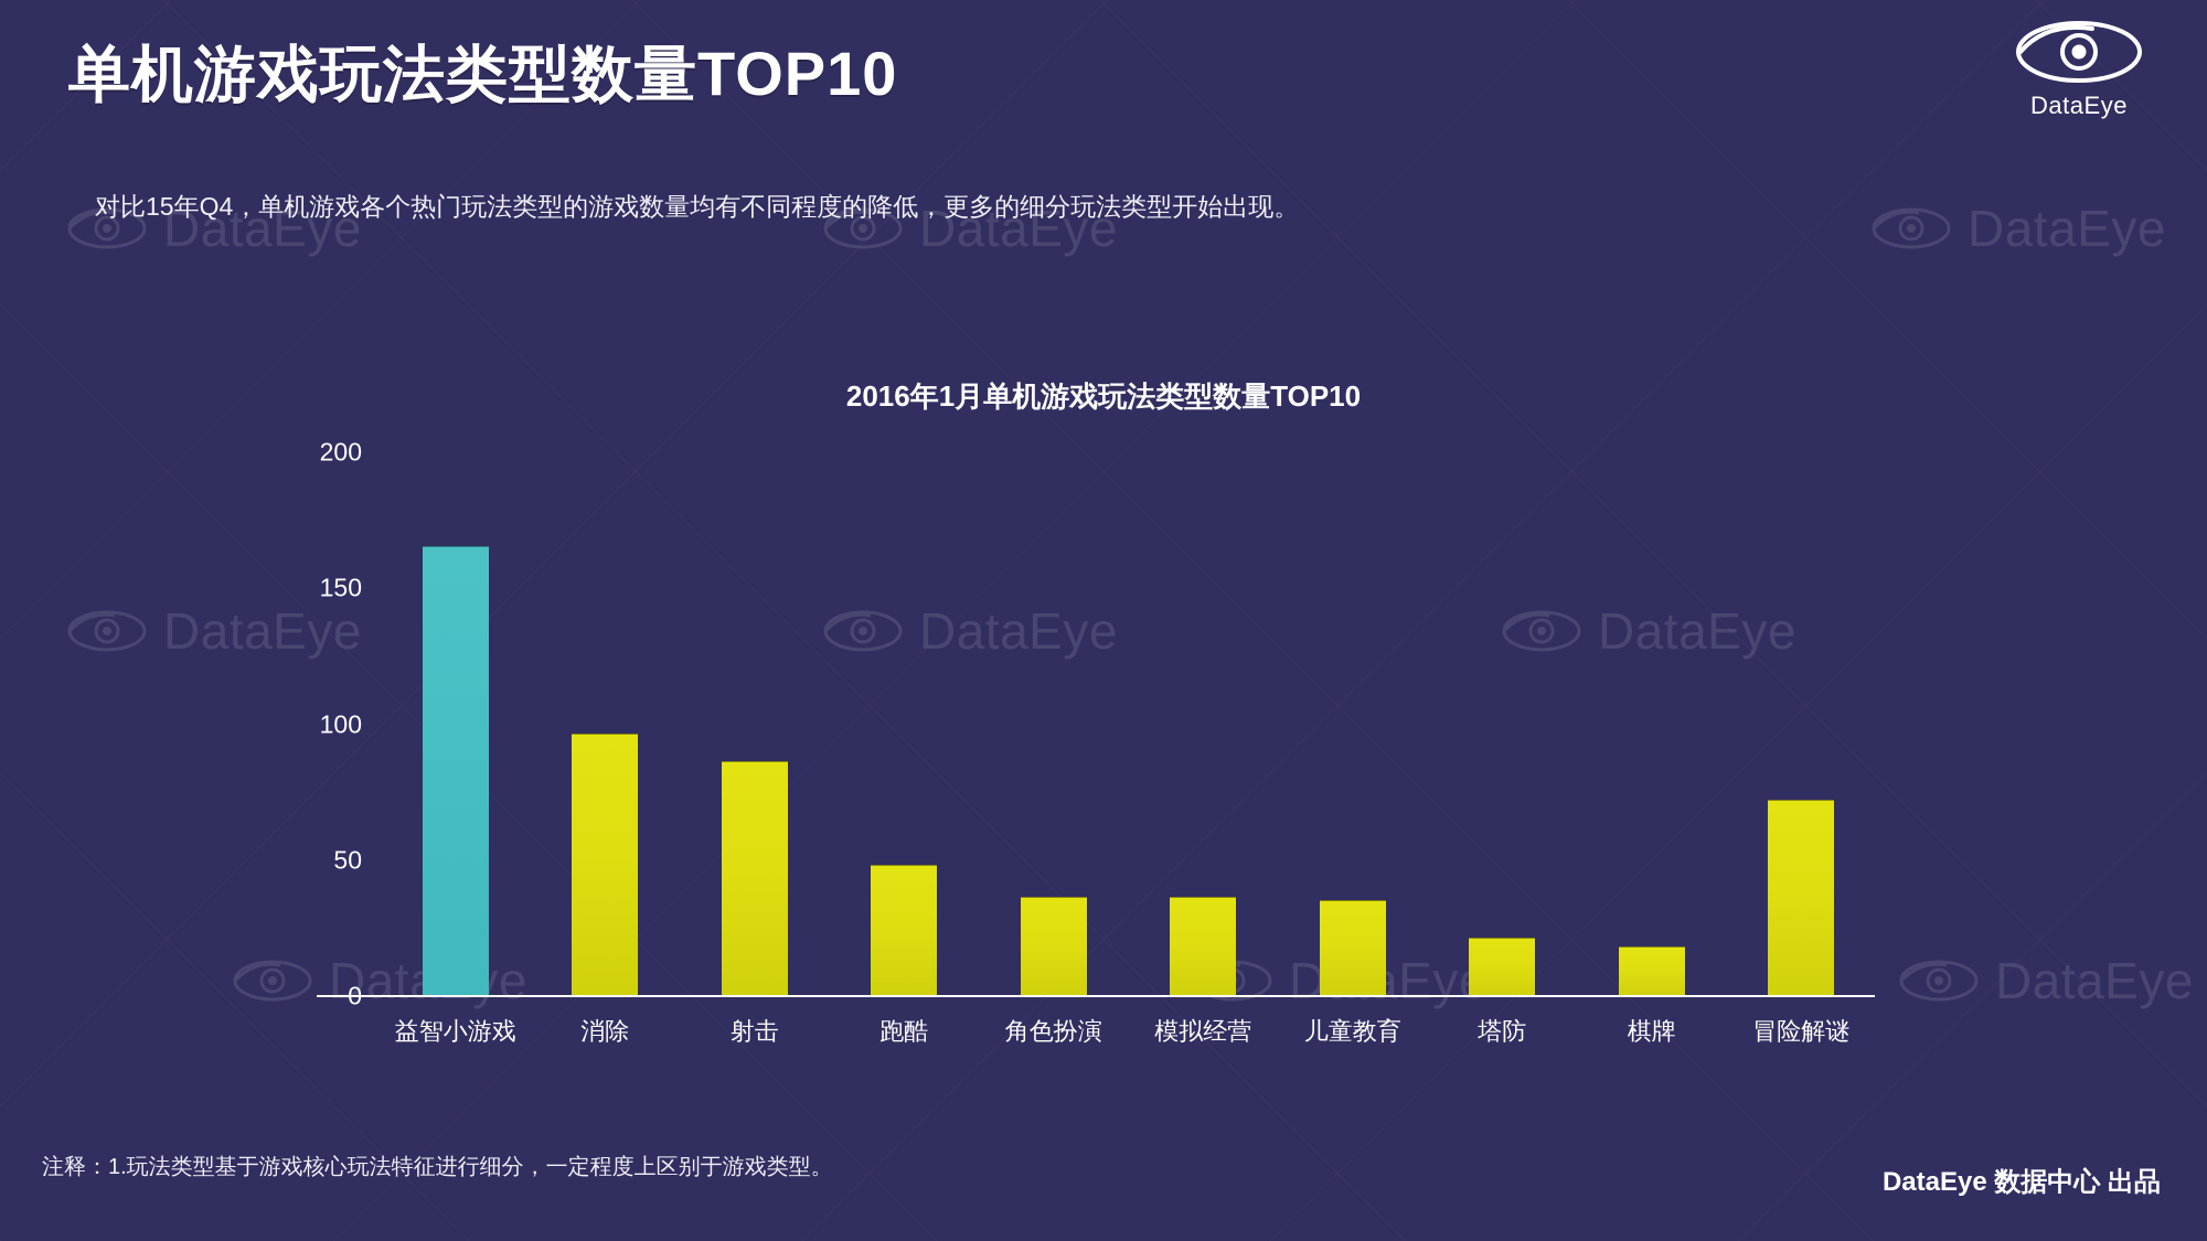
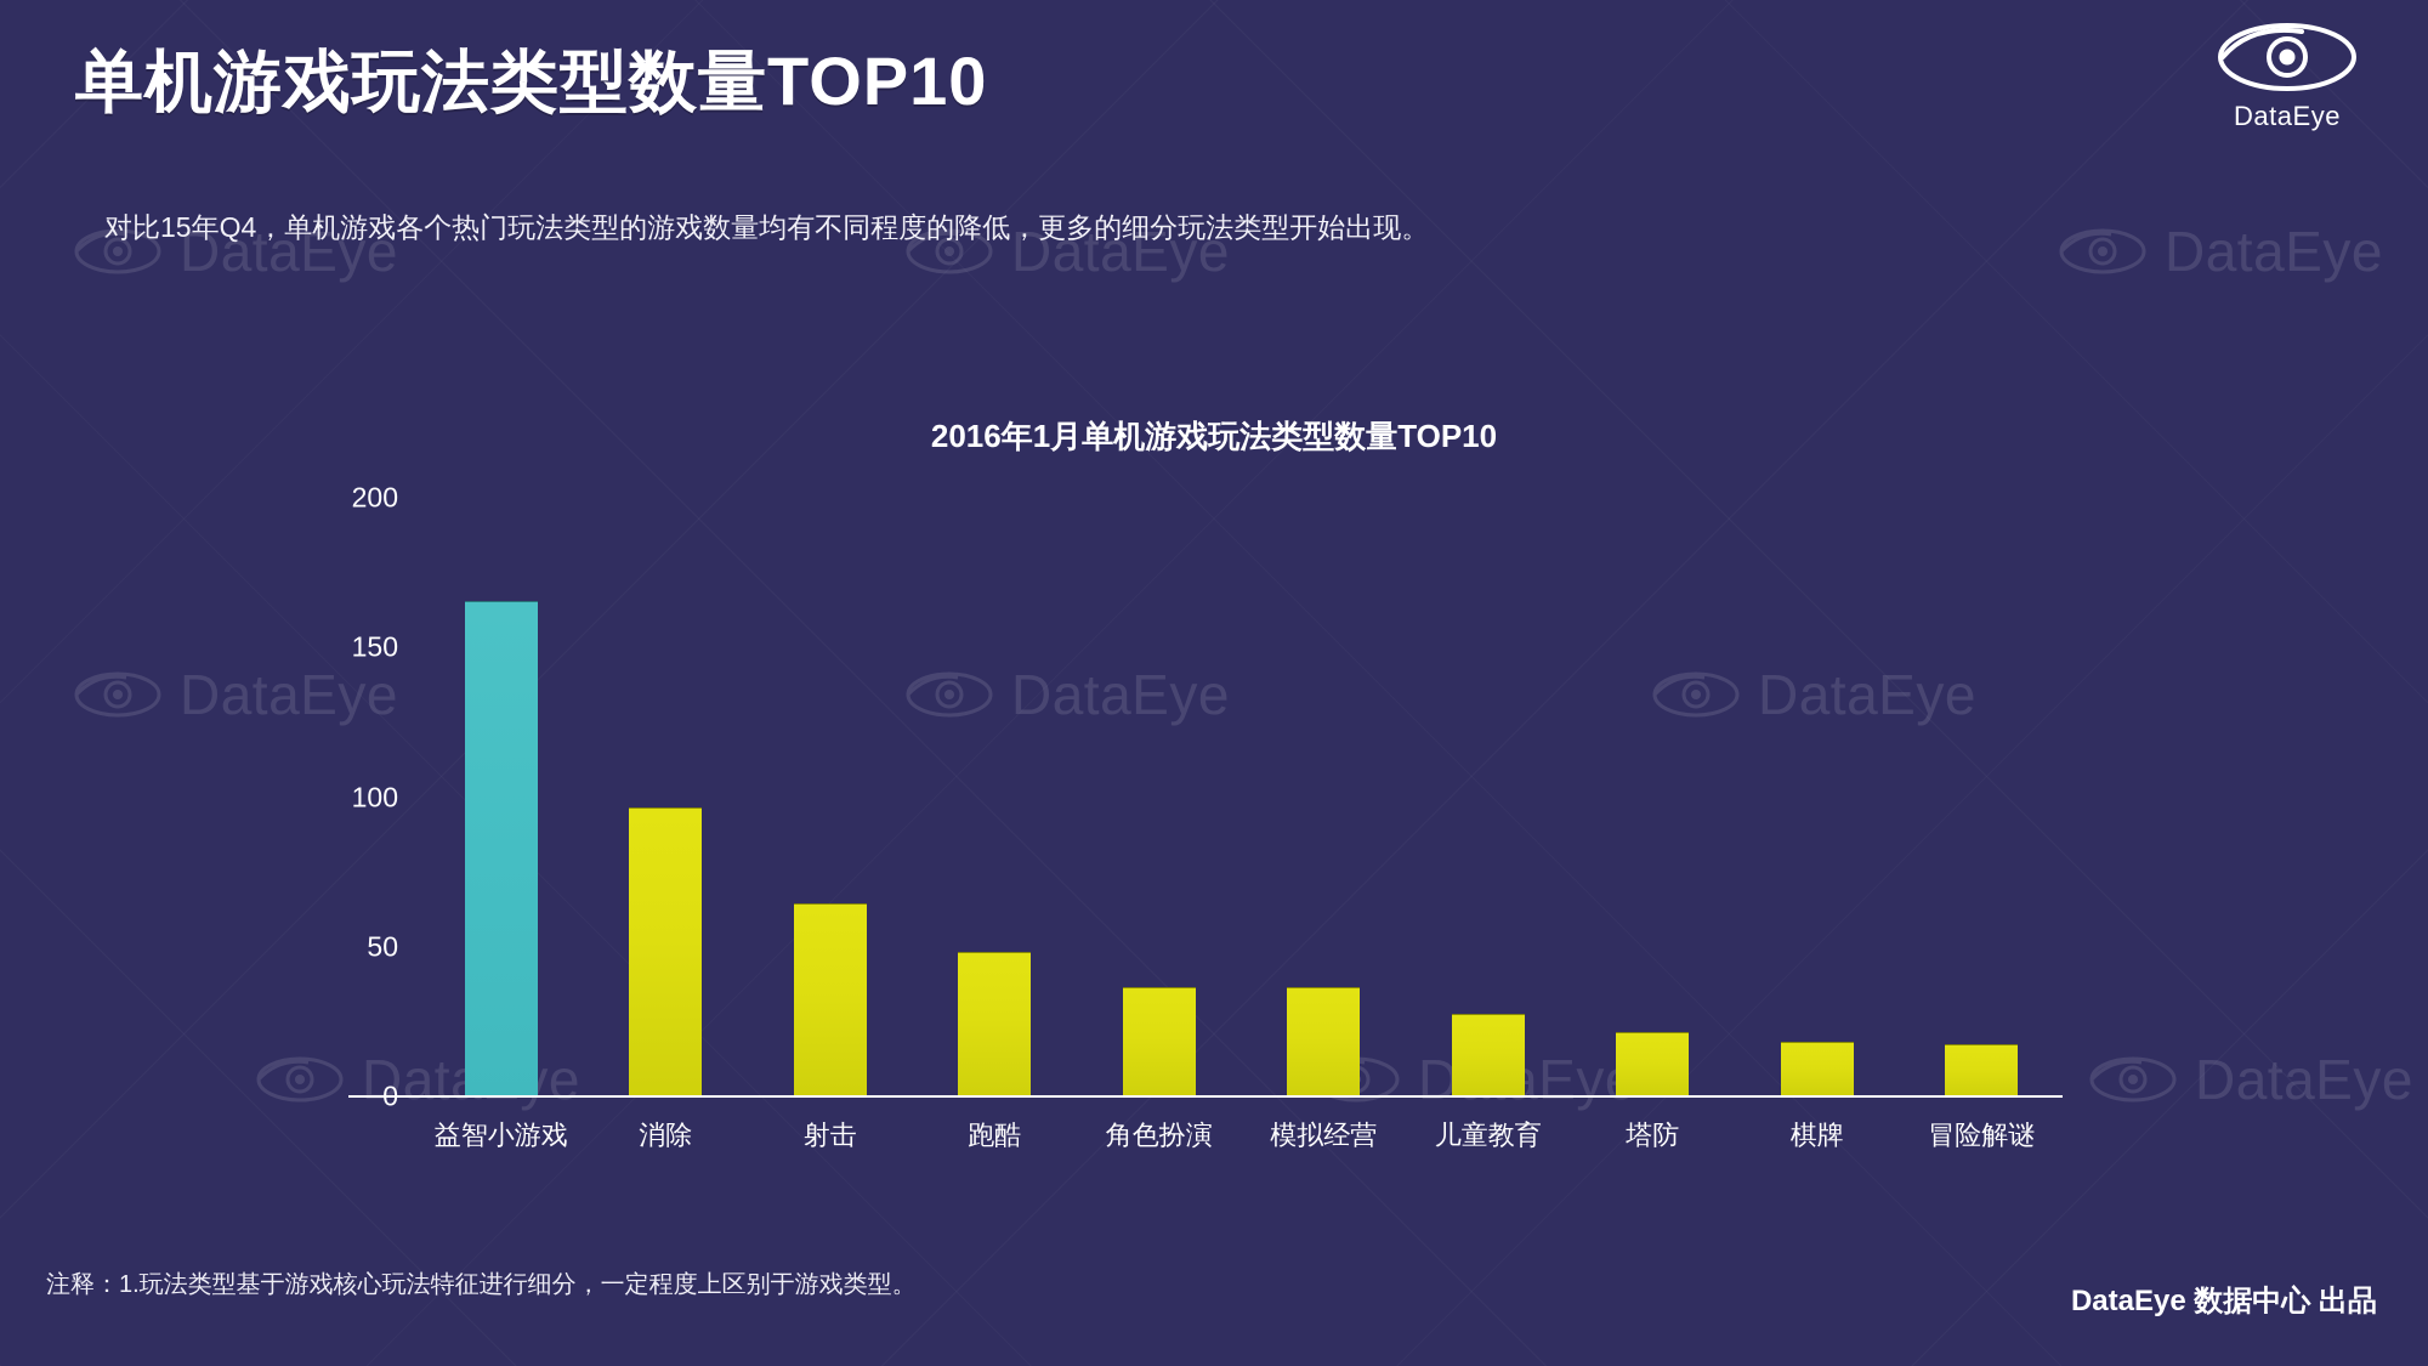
射击: 86 -> 64
儿童教育: 35 -> 27
冒险解谜: 72 -> 17
